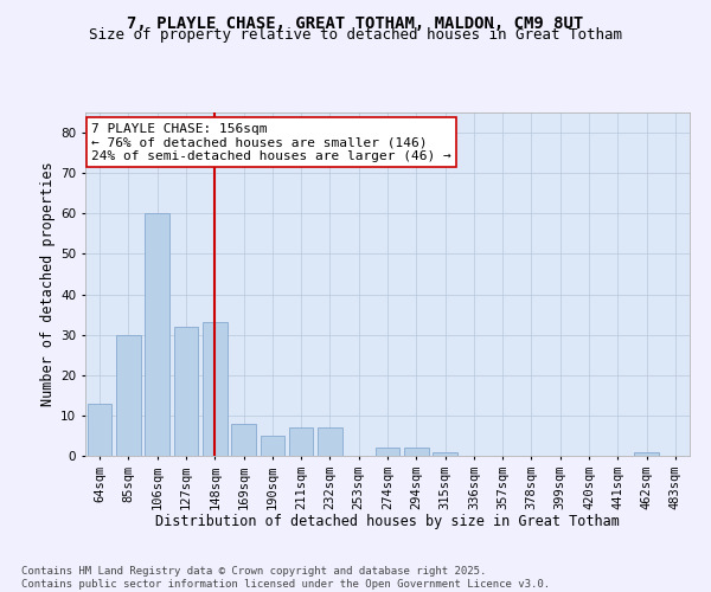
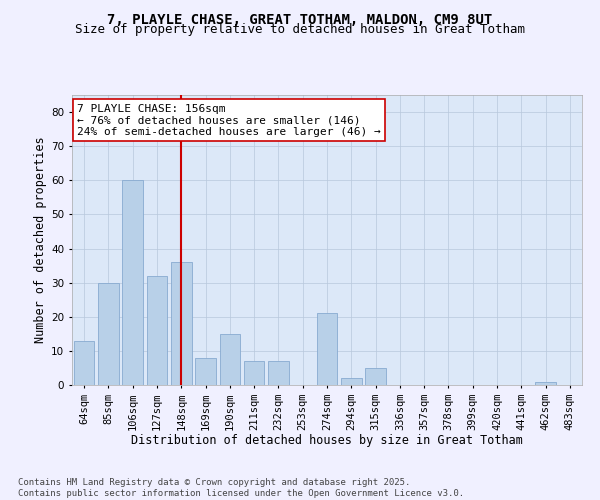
148sqm: 33 -> 36
190sqm: 5 -> 15
274sqm: 2 -> 21
315sqm: 1 -> 5
